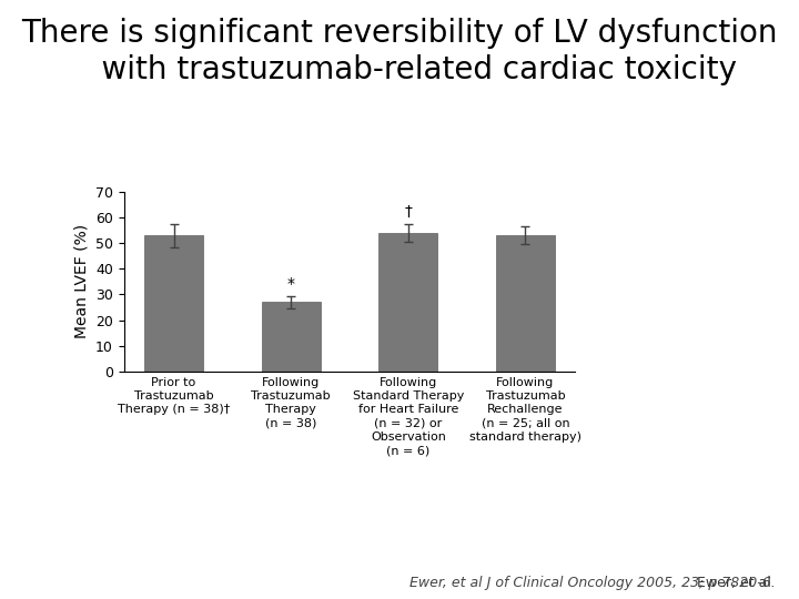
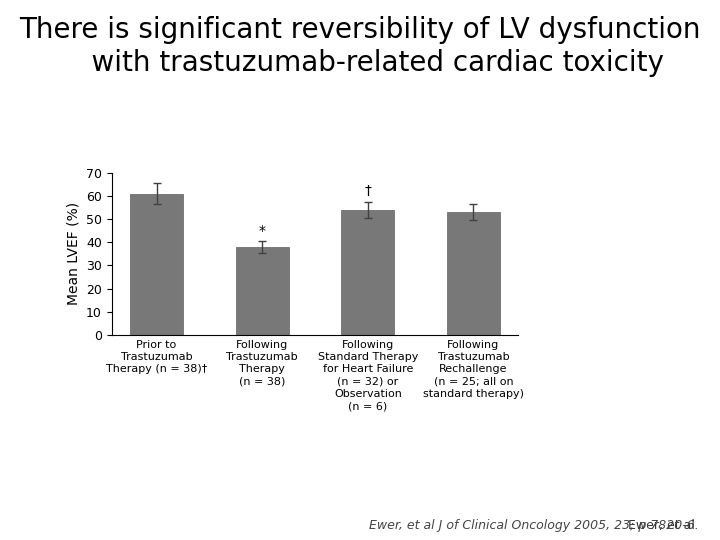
Prior to Trastuzumab Therapy (n = 38)†: 53 -> 61
Following Trastuzumab Therapy (n = 38): 27 -> 38
